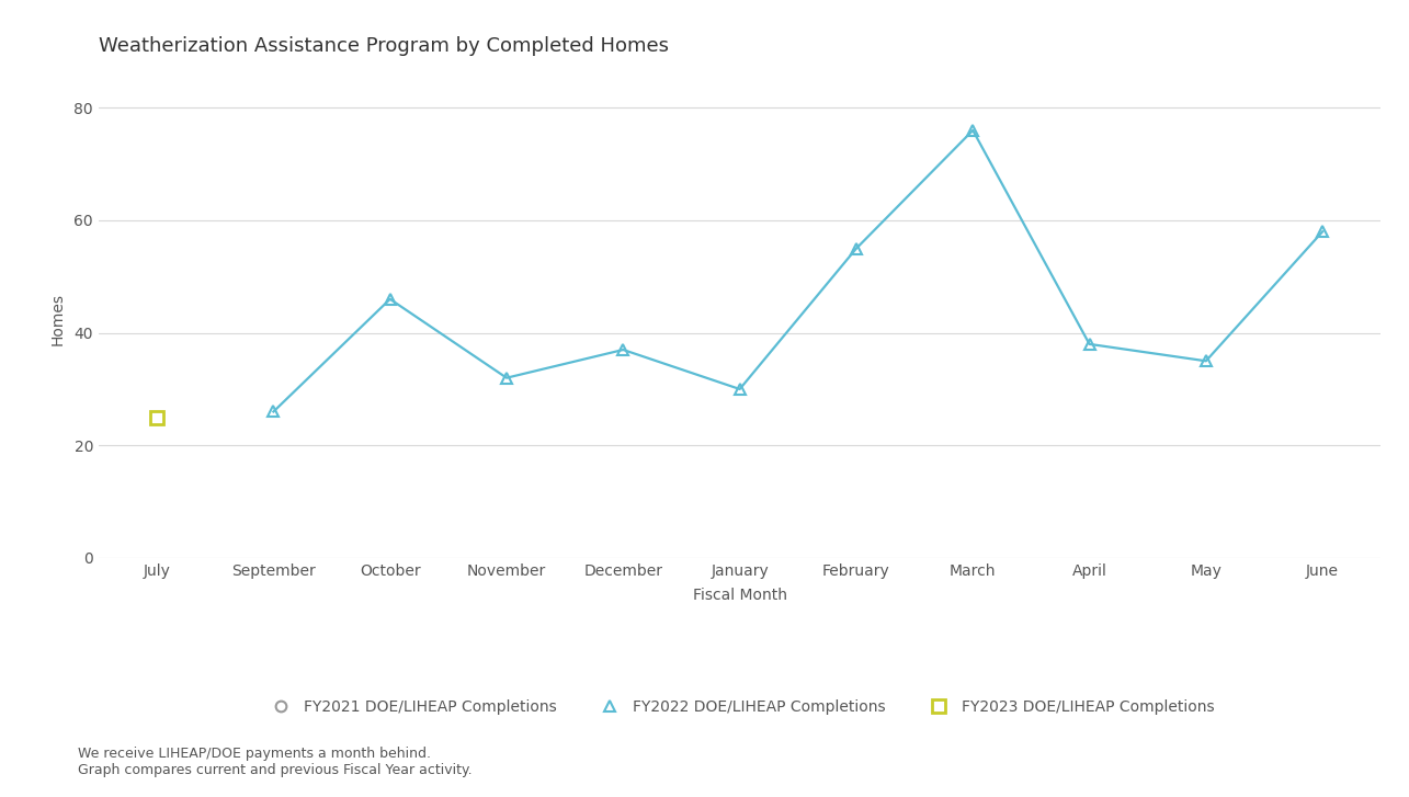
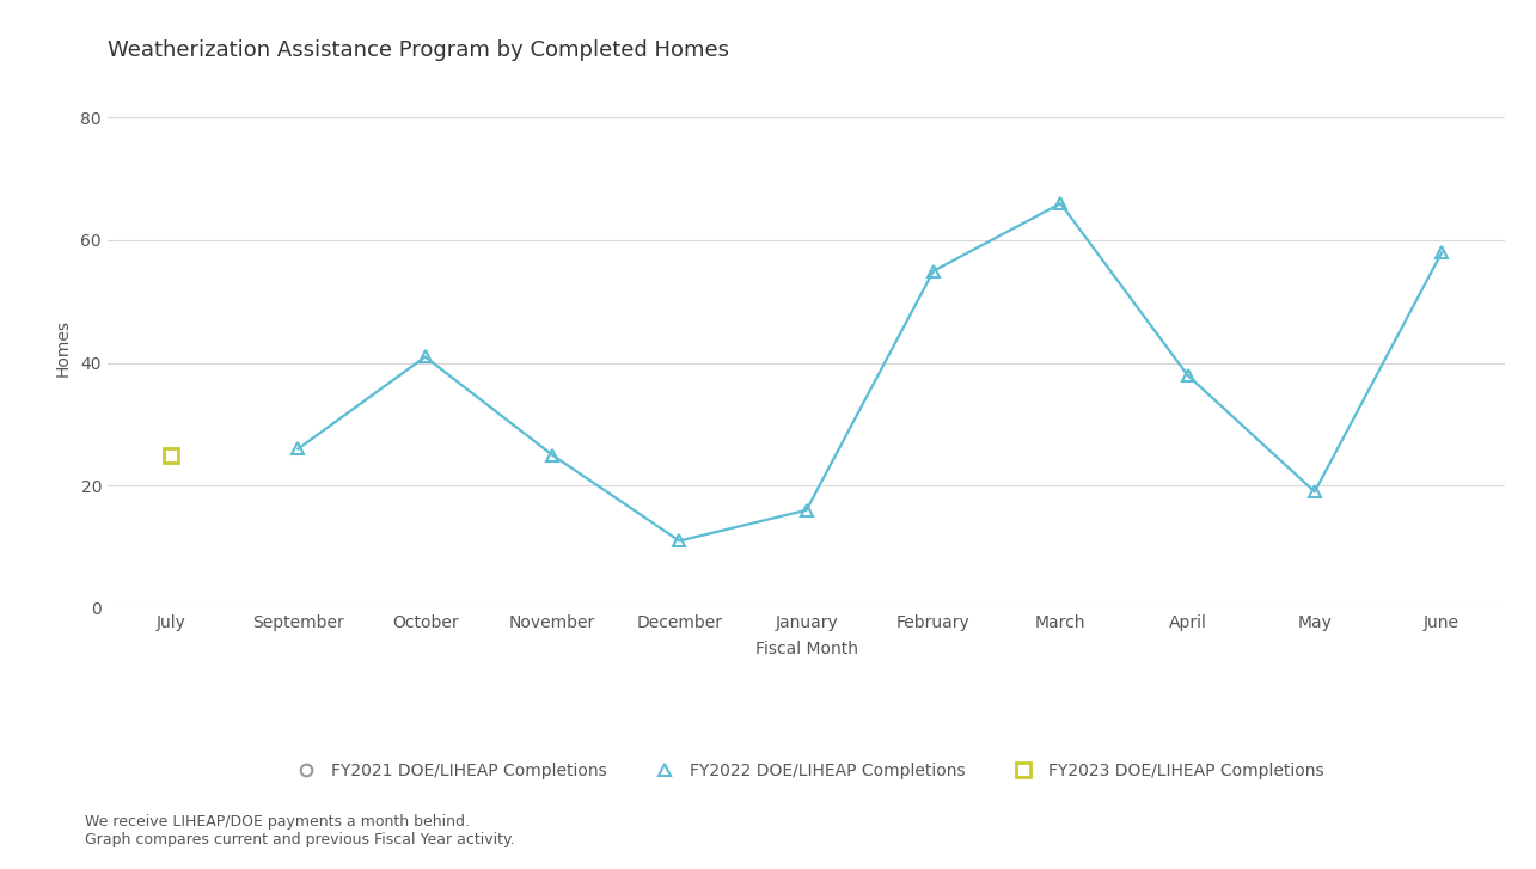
October: 46 -> 41
November: 32 -> 25
December: 37 -> 11
January: 30 -> 16
March: 76 -> 66
May: 35 -> 19
